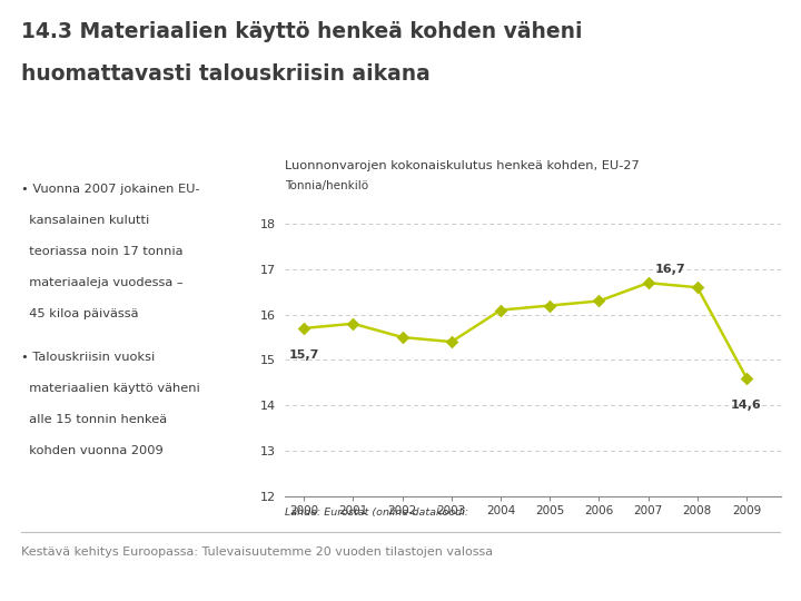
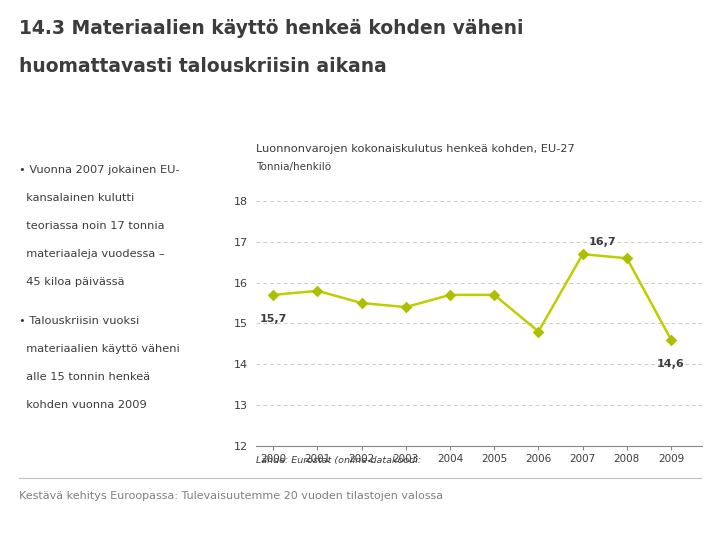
2004: 16.1 -> 15.7
2005: 16.2 -> 15.7
2006: 16.3 -> 14.8
